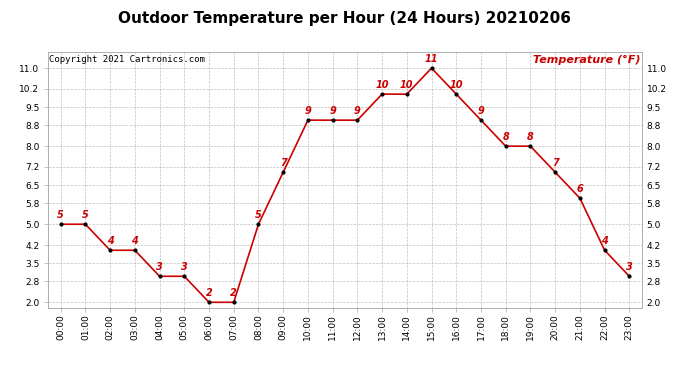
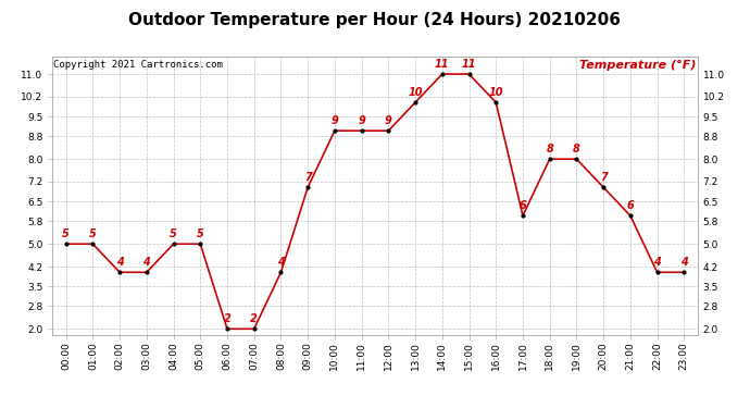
04:00: 3 -> 5
05:00: 3 -> 5
08:00: 5 -> 4
14:00: 10 -> 11
17:00: 9 -> 6
23:00: 3 -> 4
